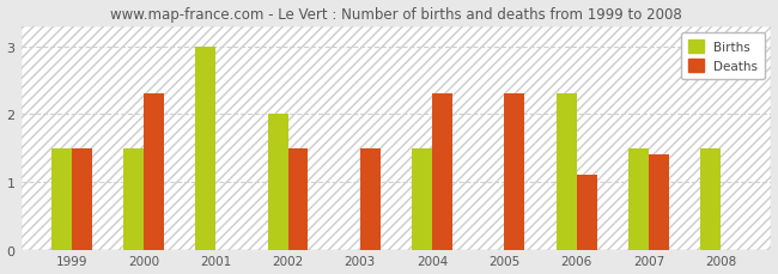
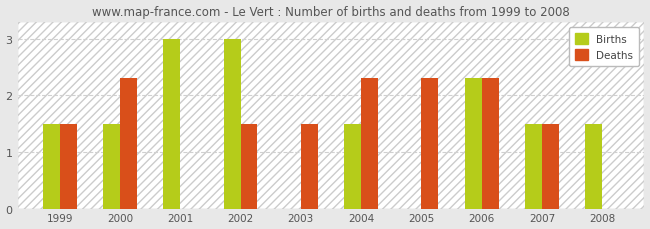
Births/2002: 2.0 -> 3.0
Deaths/2006: 1.1 -> 2.3
Deaths/2007: 1.4 -> 1.5
